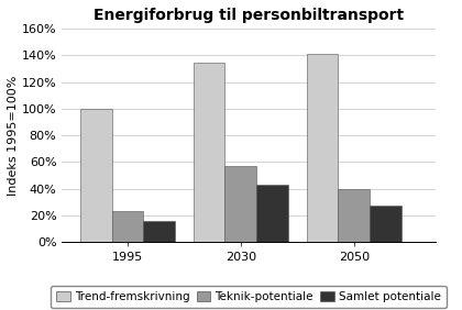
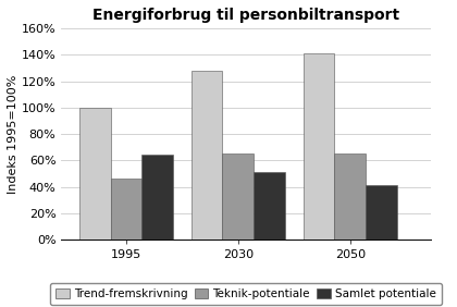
Teknik-potentiale/1995: 23% -> 46%
Samlet potentiale/1995: 16% -> 64%
Trend-fremskrivning/2030: 135% -> 128%
Teknik-potentiale/2030: 57% -> 65%
Samlet potentiale/2030: 43% -> 51%
Teknik-potentiale/2050: 40% -> 65%
Samlet potentiale/2050: 27% -> 41%
